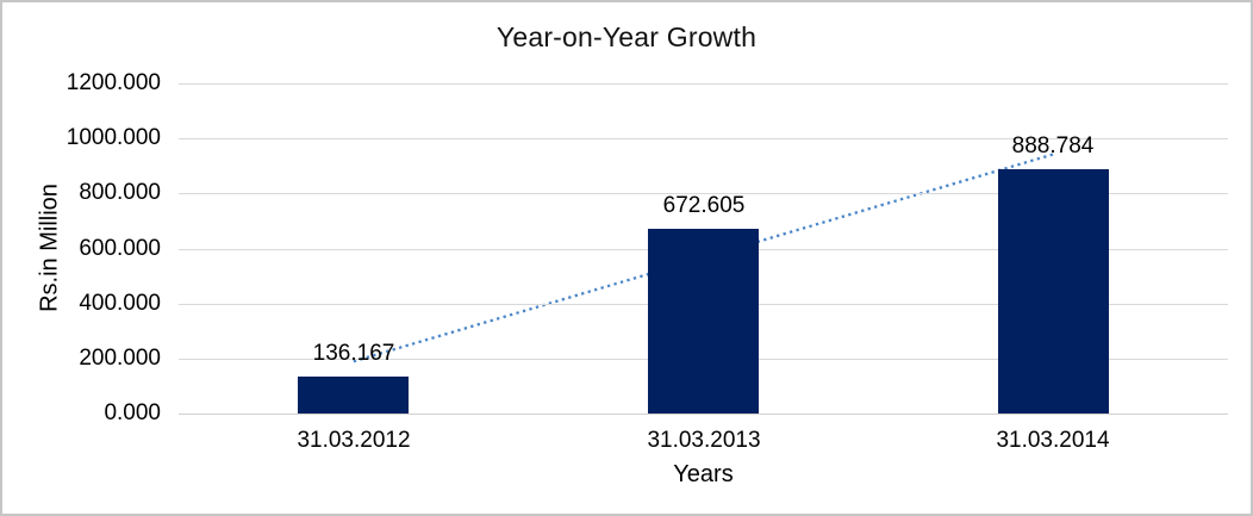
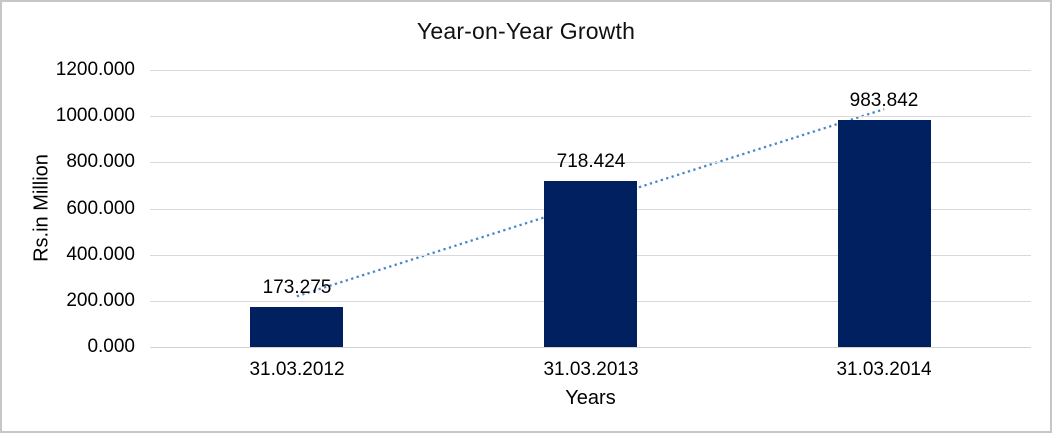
31.03.2012: 136.167 -> 173.275
31.03.2013: 672.605 -> 718.424
31.03.2014: 888.784 -> 983.842
